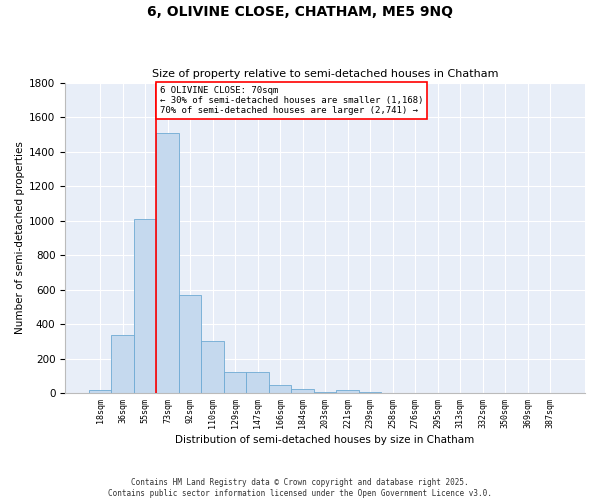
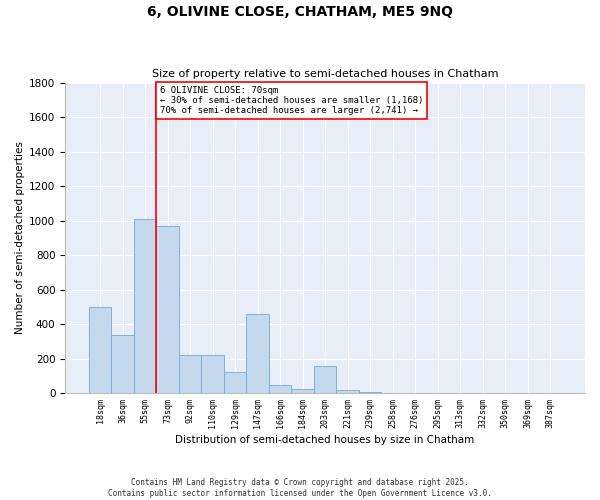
18sqm: 20 -> 500
73sqm: 1510 -> 970
92sqm: 570 -> 220
110sqm: 300 -> 220
147sqm: 120 -> 460
203sqm: 0 -> 160
